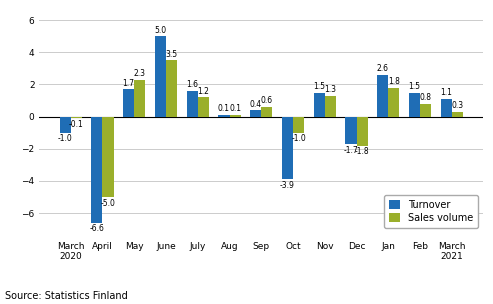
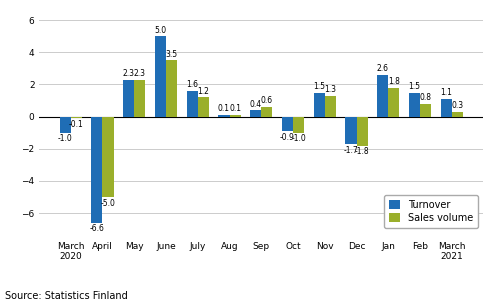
Turnover/May: 1.7 -> 2.3
Turnover/Oct: -3.9 -> -0.9
